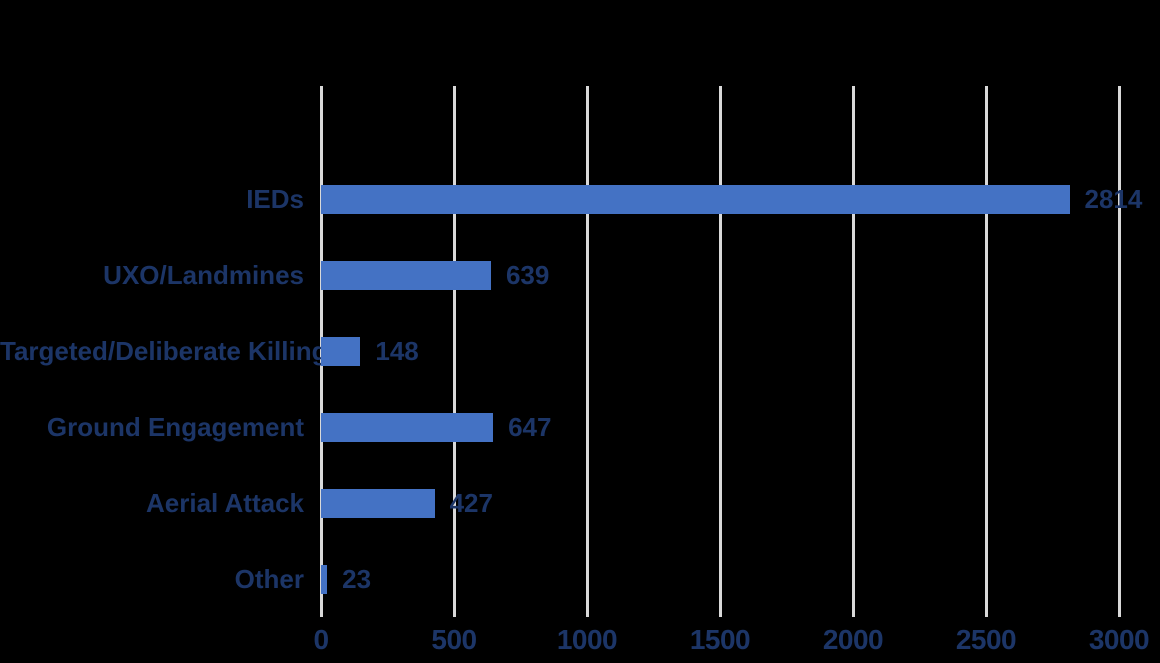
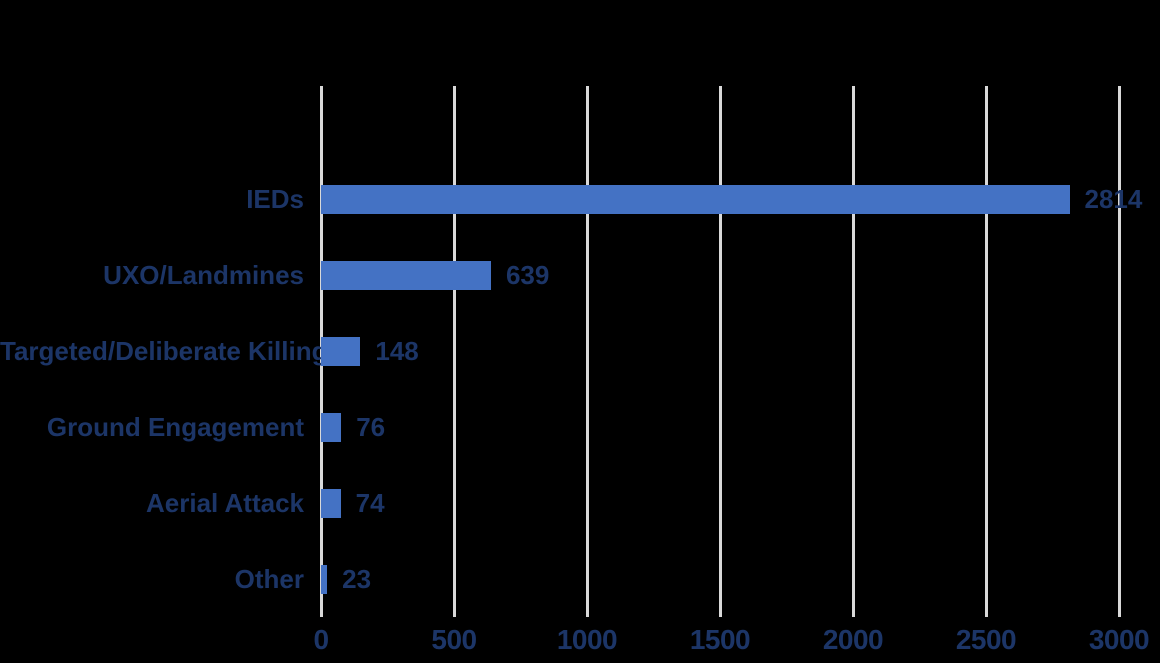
Ground Engagement: 647 -> 76
Aerial Attack: 427 -> 74
